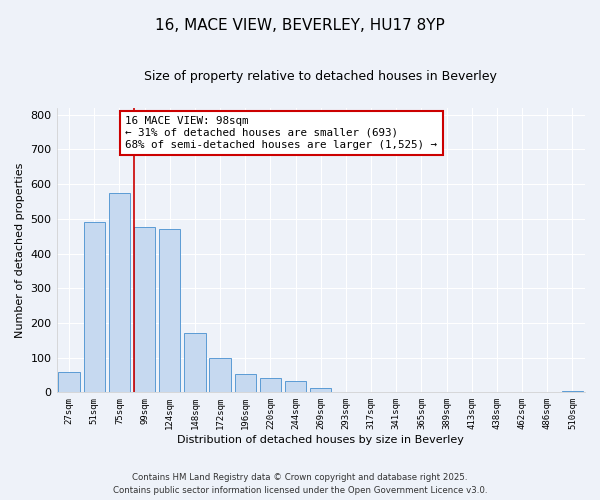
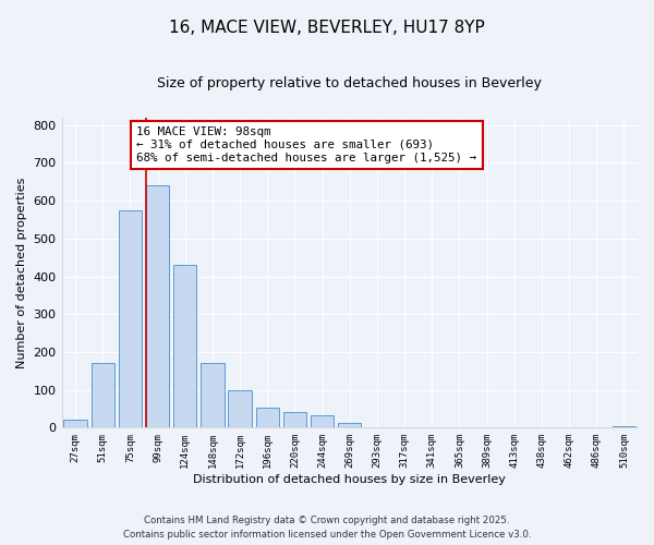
27sqm: 60 -> 20
51sqm: 490 -> 170
99sqm: 475 -> 640
124sqm: 470 -> 430
